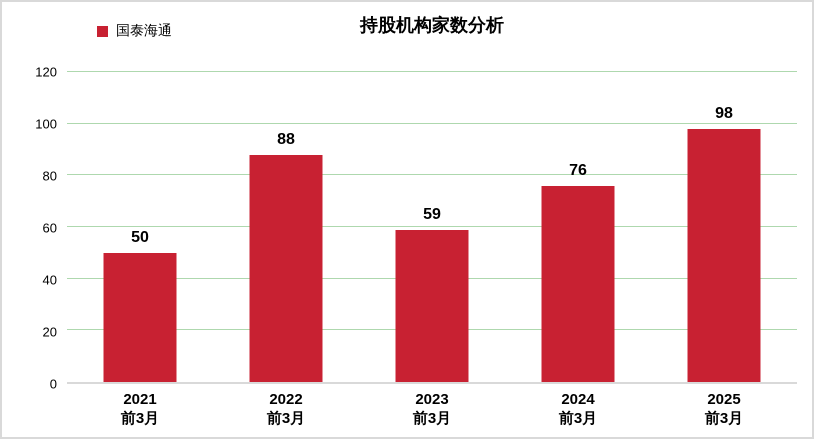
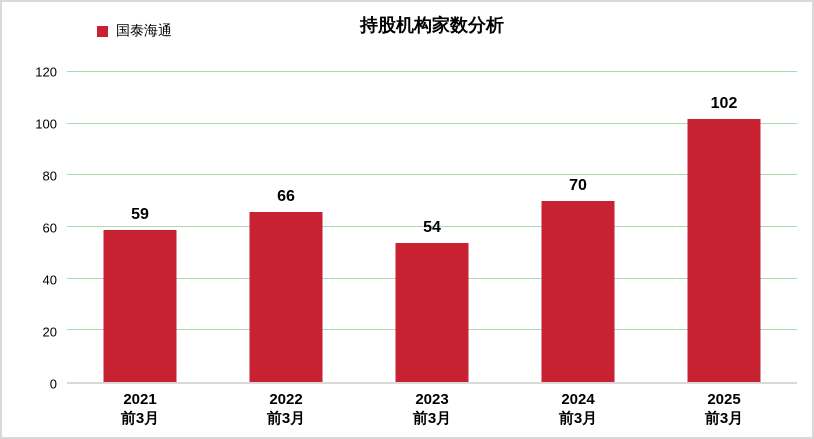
2021 前3月: 50 -> 59
2022 前3月: 88 -> 66
2023 前3月: 59 -> 54
2024 前3月: 76 -> 70
2025 前3月: 98 -> 102
